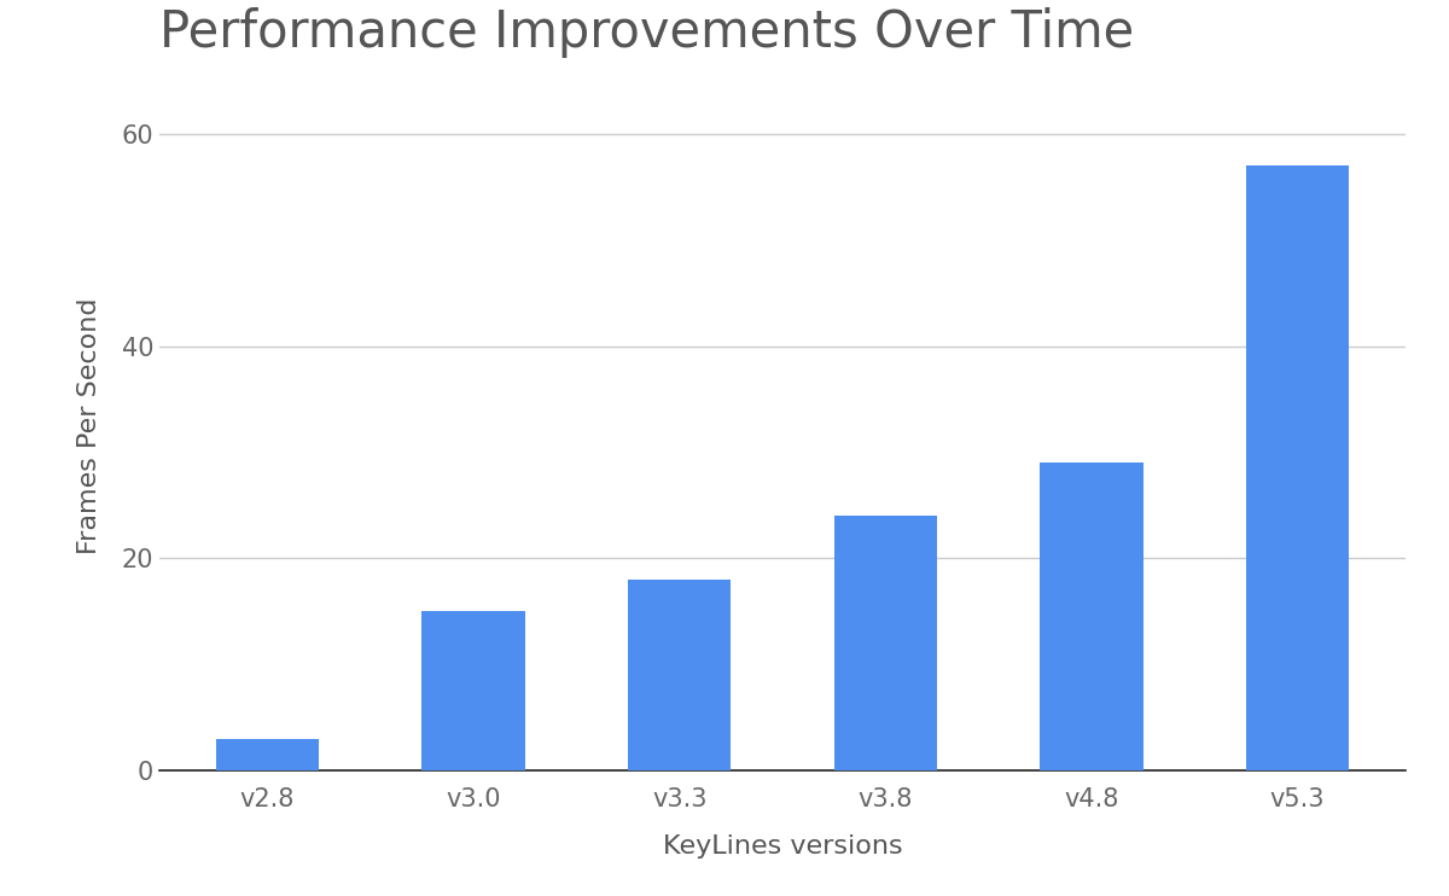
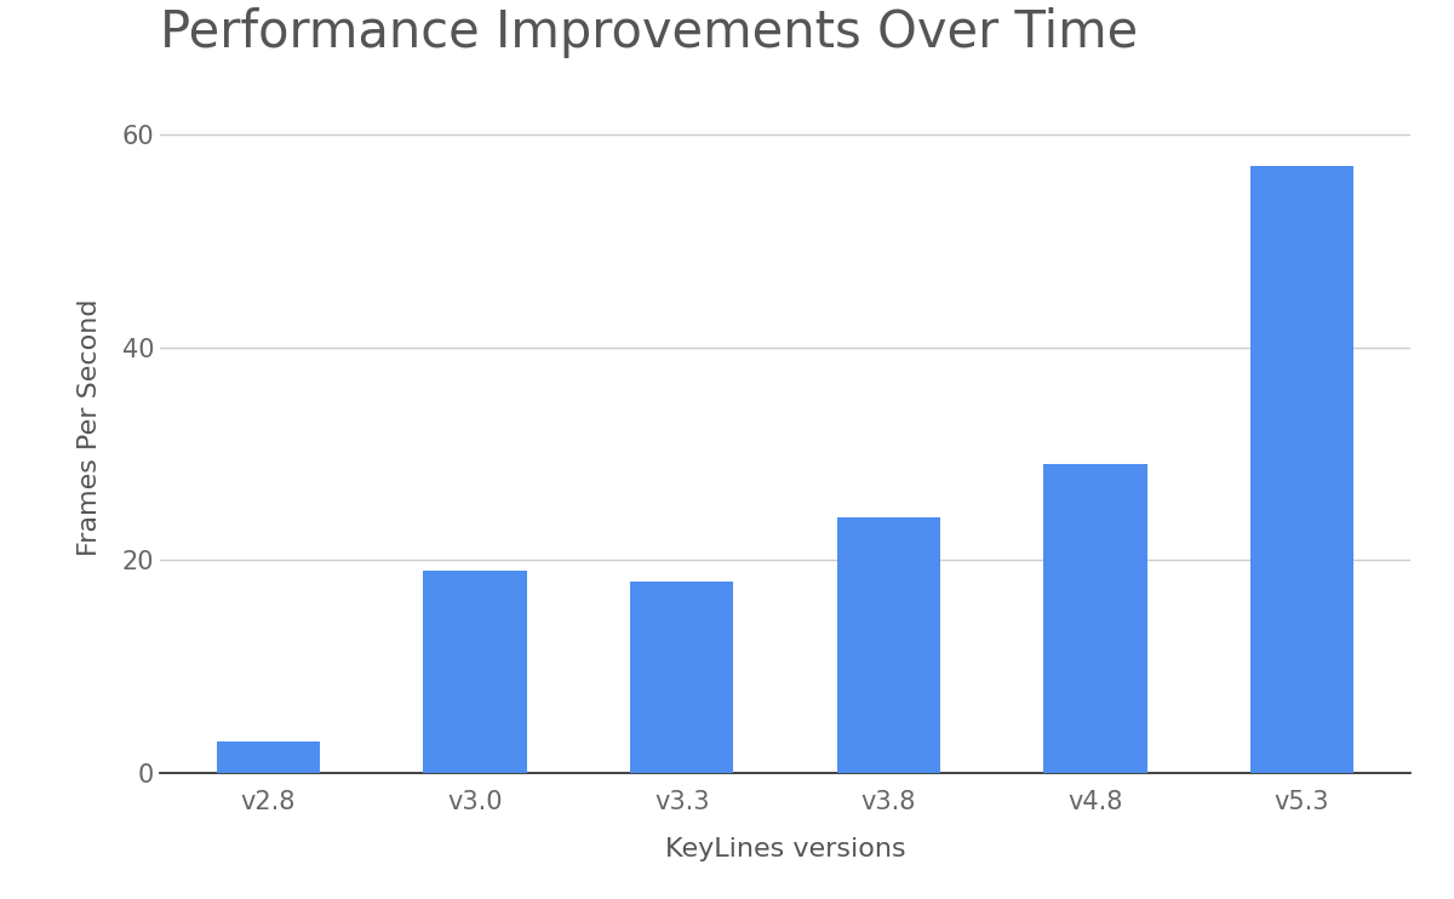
v3.0: 15 -> 19
